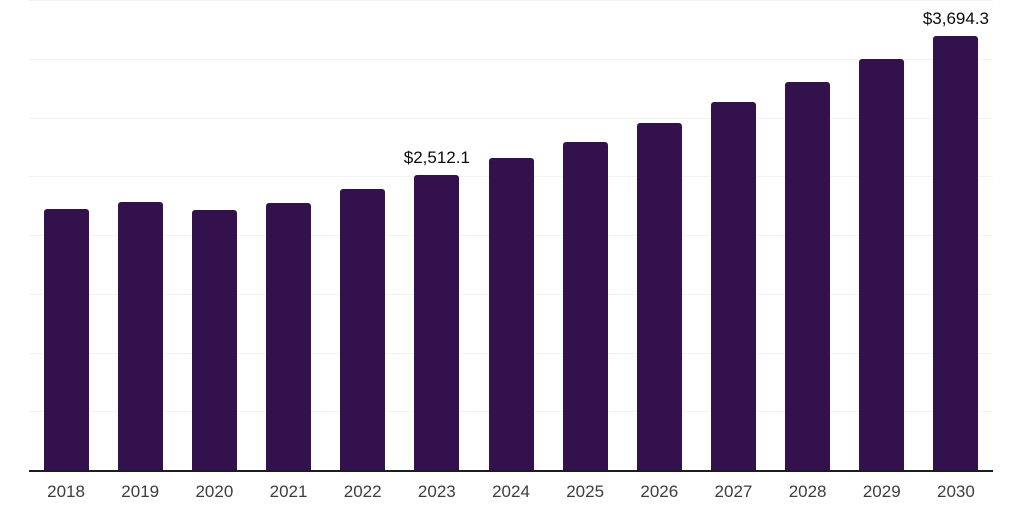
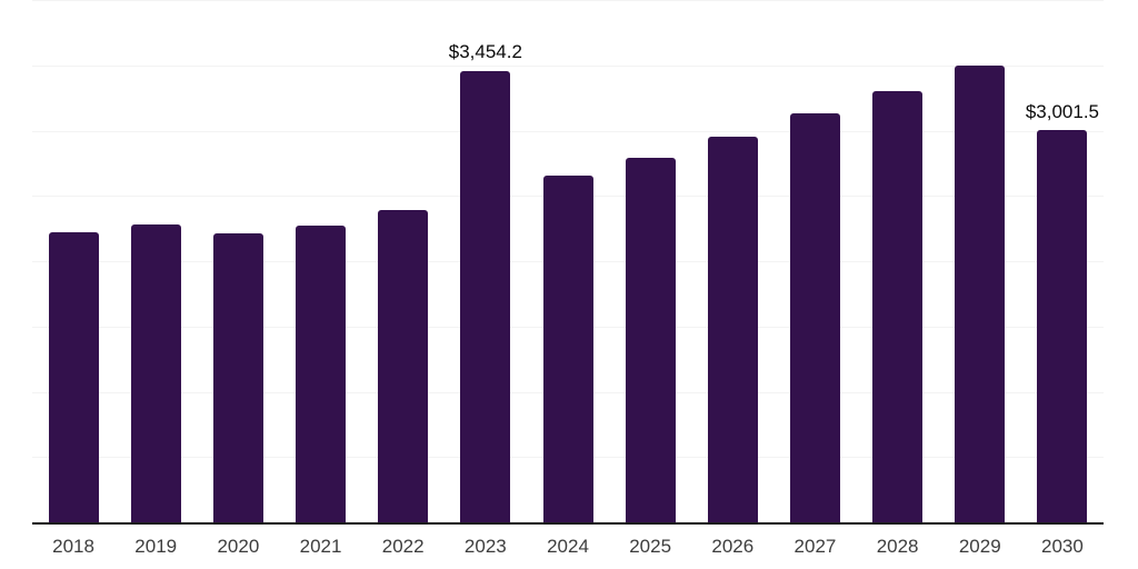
2023: $2,512.1 -> $3,454.2
2030: $3,694.3 -> $3,001.5
